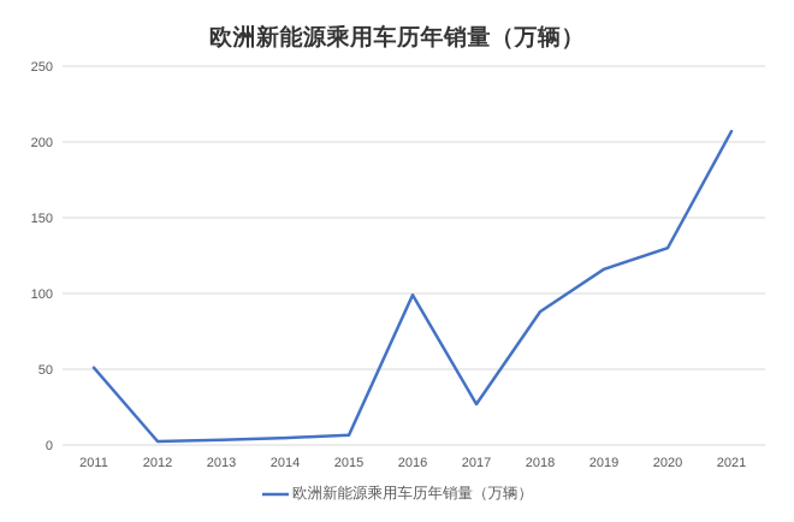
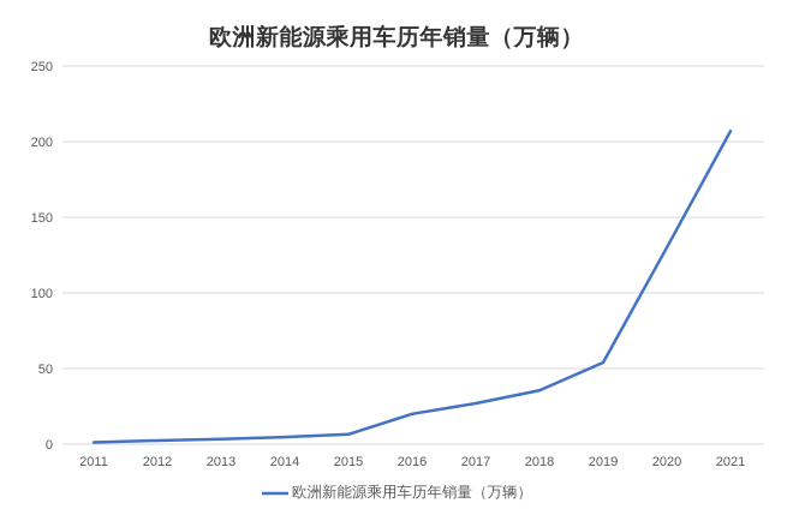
2011: 51 -> 1
2016: 99 -> 20
2018: 88 -> 36
2019: 116 -> 54
